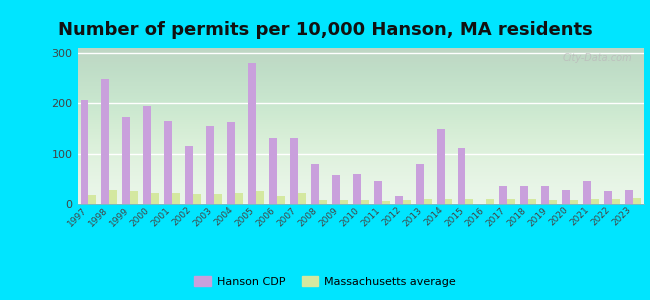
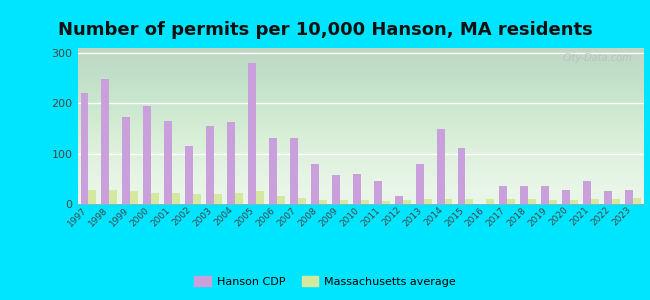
Hanson CDP/1997: 206 -> 220
Massachusetts average/1997: 18 -> 28
Massachusetts average/2007: 22 -> 12
